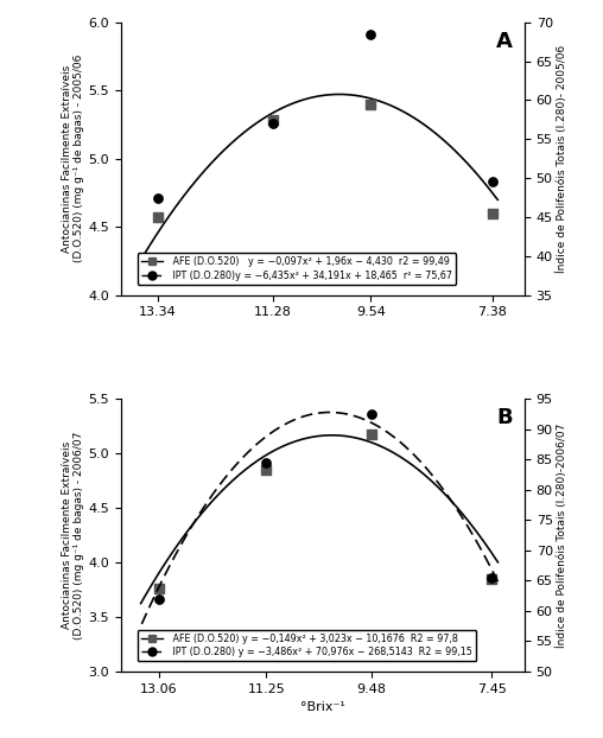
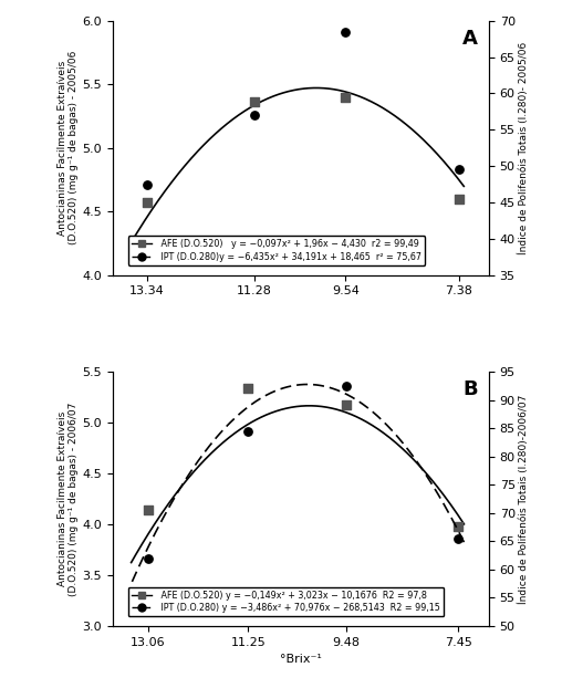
AFE (D.O.520) y = −0,097x² + 1,96x − 4,430 r2 = 99,49/11.28: 5.28 -> 5.36
AFE (D.O.520) y = −0,149x² + 3,023x − 10,1676 R2 = 97,8/13.06: 3.76 -> 4.14
AFE (D.O.520) y = −0,149x² + 3,023x − 10,1676 R2 = 97,8/11.25: 4.85 -> 5.34
AFE (D.O.520) y = −0,149x² + 3,023x − 10,1676 R2 = 97,8/7.45: 3.85 -> 3.98
